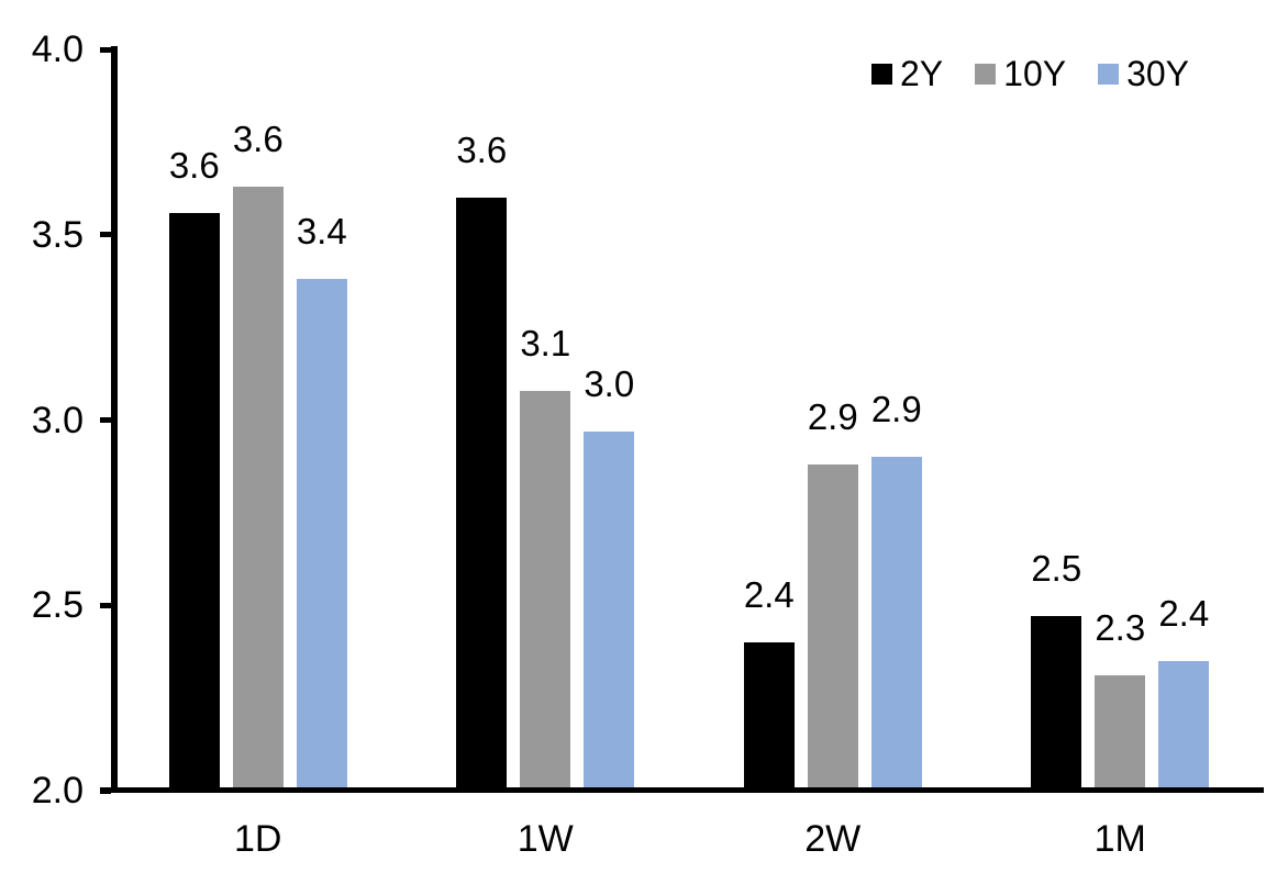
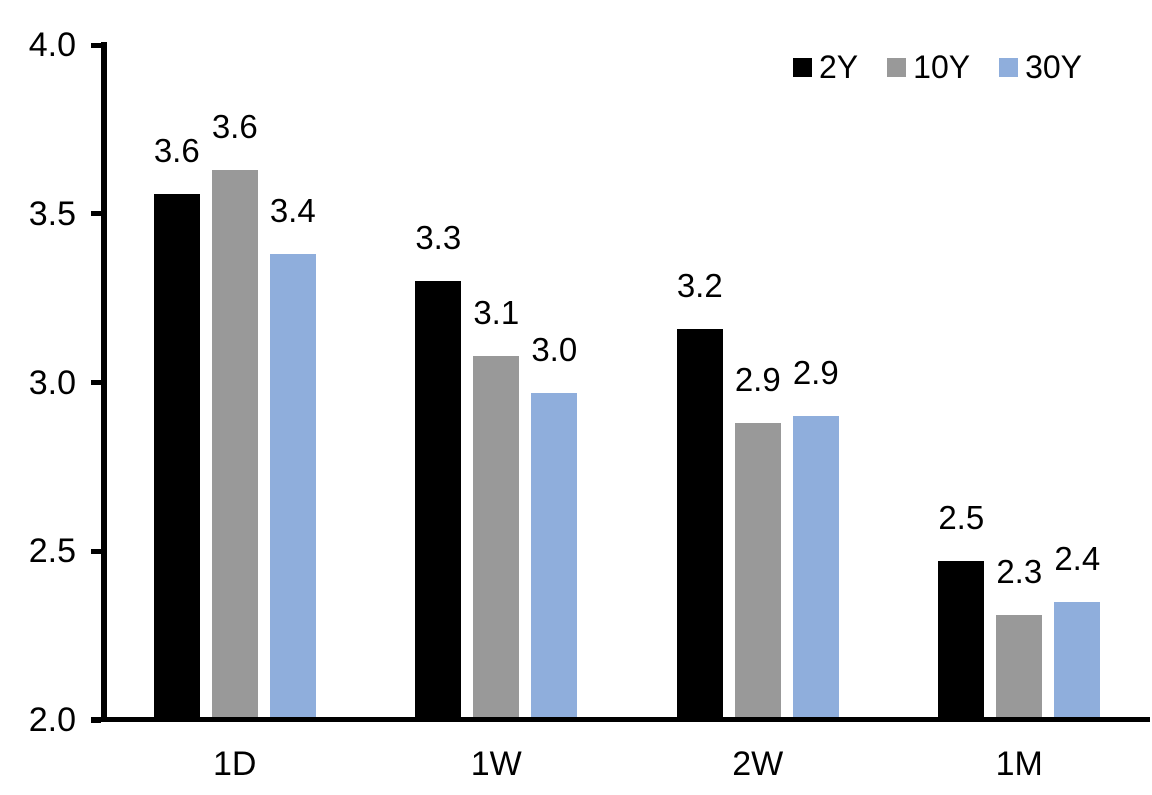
2Y/1W: 3.6 -> 3.3
2Y/2W: 2.4 -> 3.2
